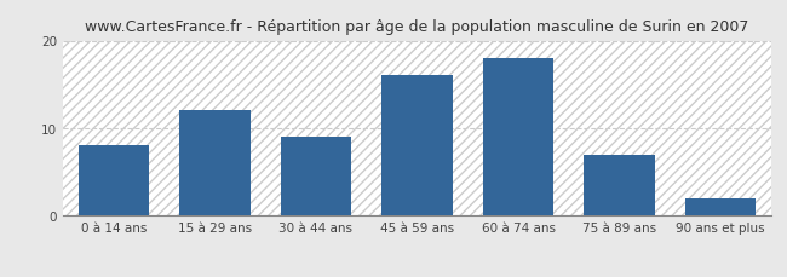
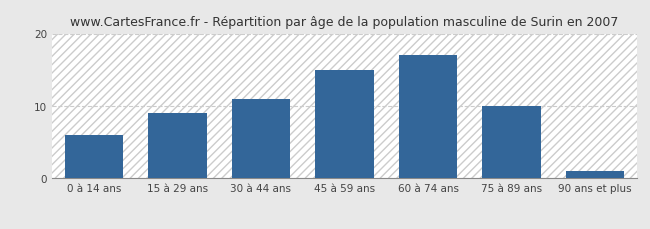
0 à 14 ans: 8 -> 6
15 à 29 ans: 12 -> 9
30 à 44 ans: 9 -> 11
45 à 59 ans: 16 -> 15
60 à 74 ans: 18 -> 17
75 à 89 ans: 7 -> 10
90 ans et plus: 2 -> 1
